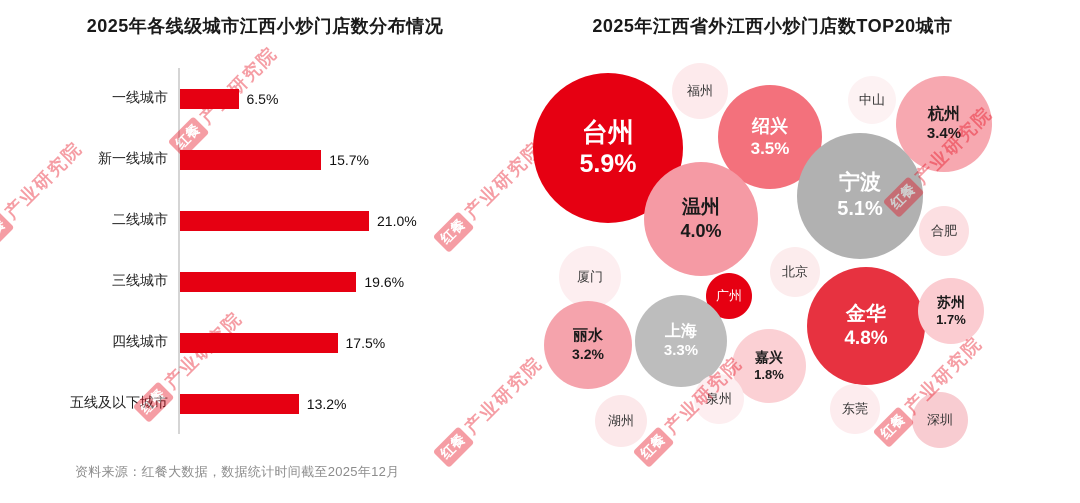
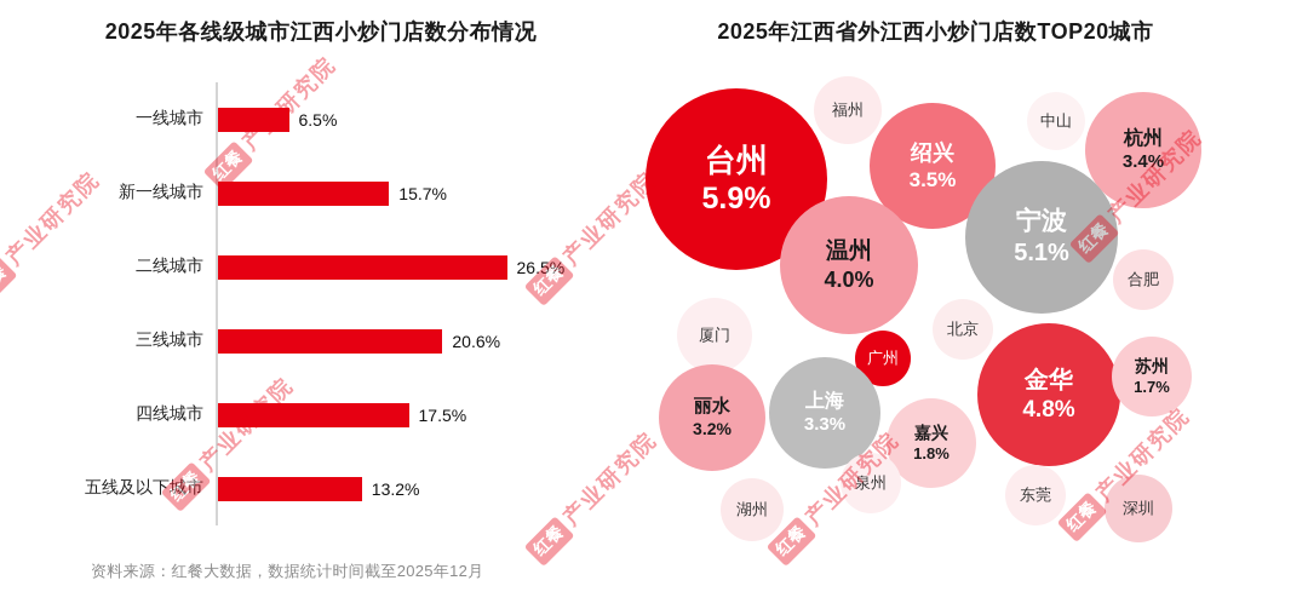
2025年各线级城市江西小炒门店数分布情况/二线城市: 21.0% -> 26.5%
2025年各线级城市江西小炒门店数分布情况/三线城市: 19.6% -> 20.6%
